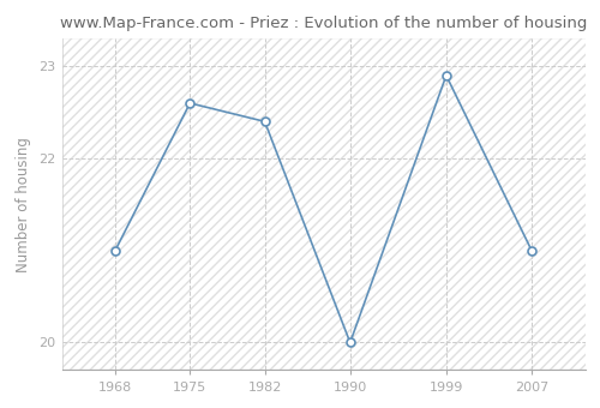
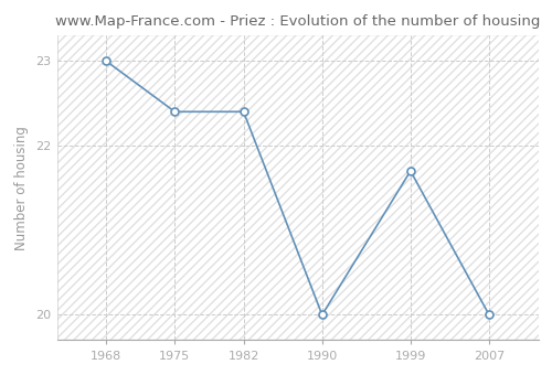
1968: 21.0 -> 23.0
1975: 22.6 -> 22.4
1999: 22.9 -> 21.7
2007: 21.0 -> 20.0
